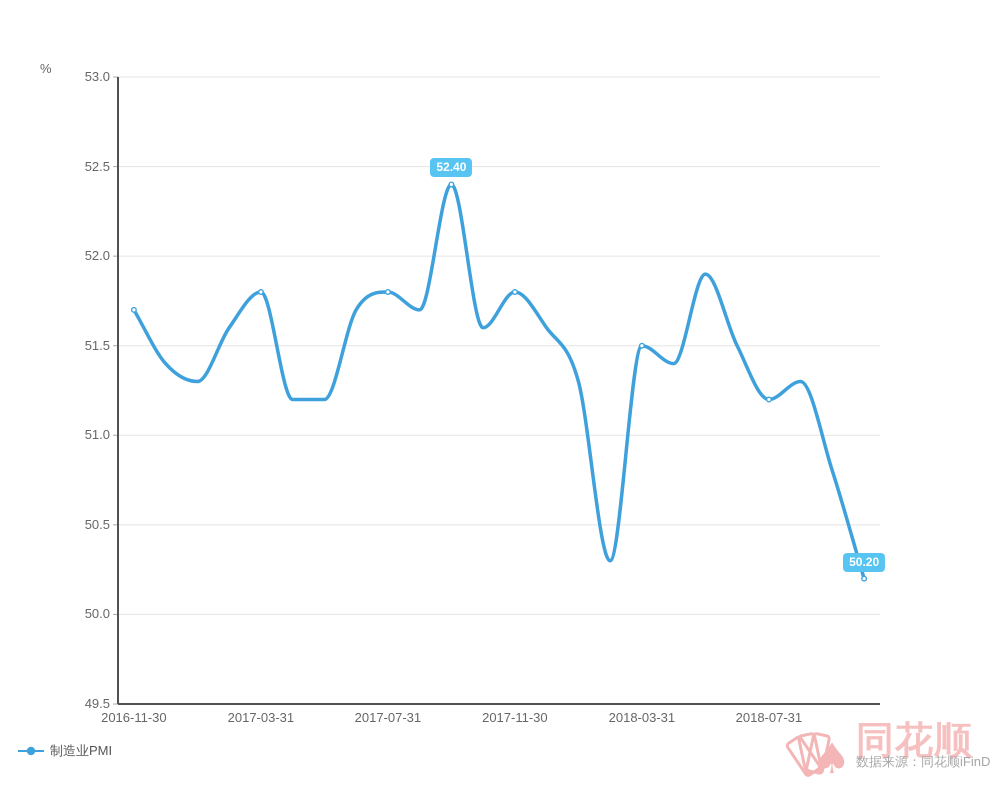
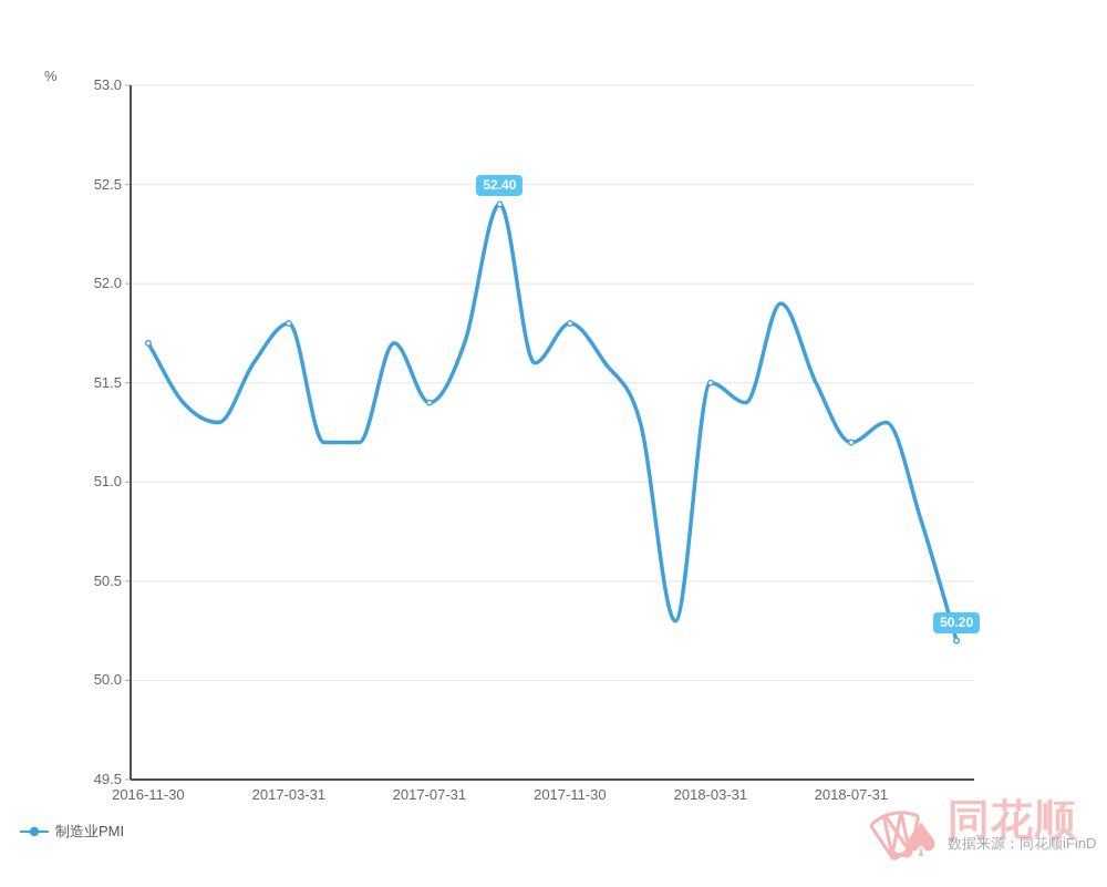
2017-07-31: 51.8 -> 51.4
